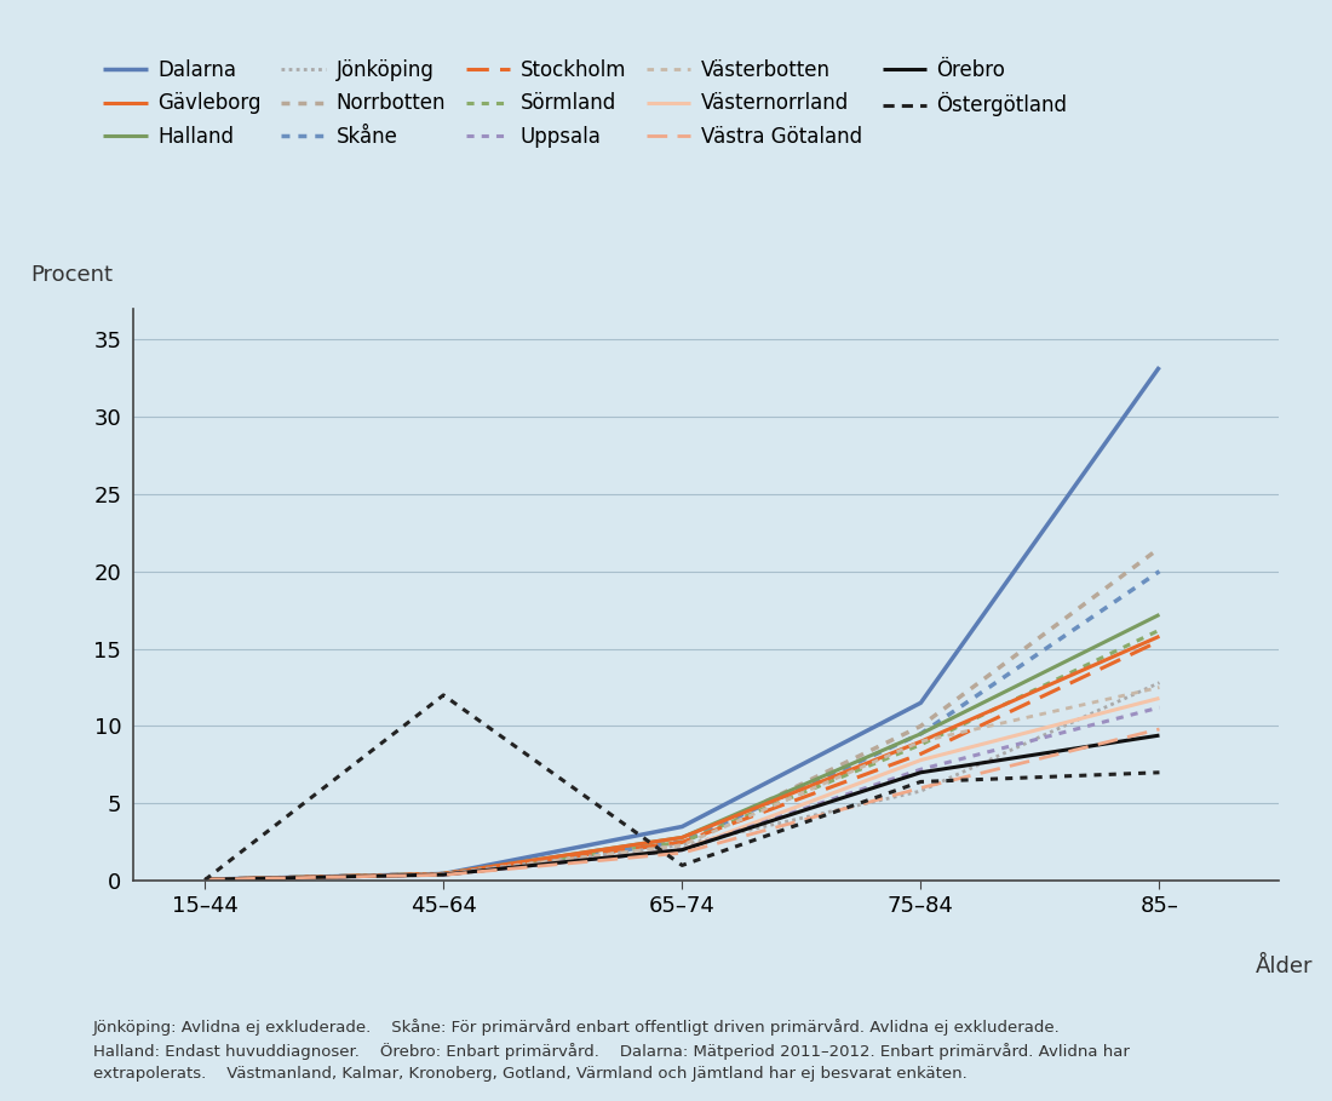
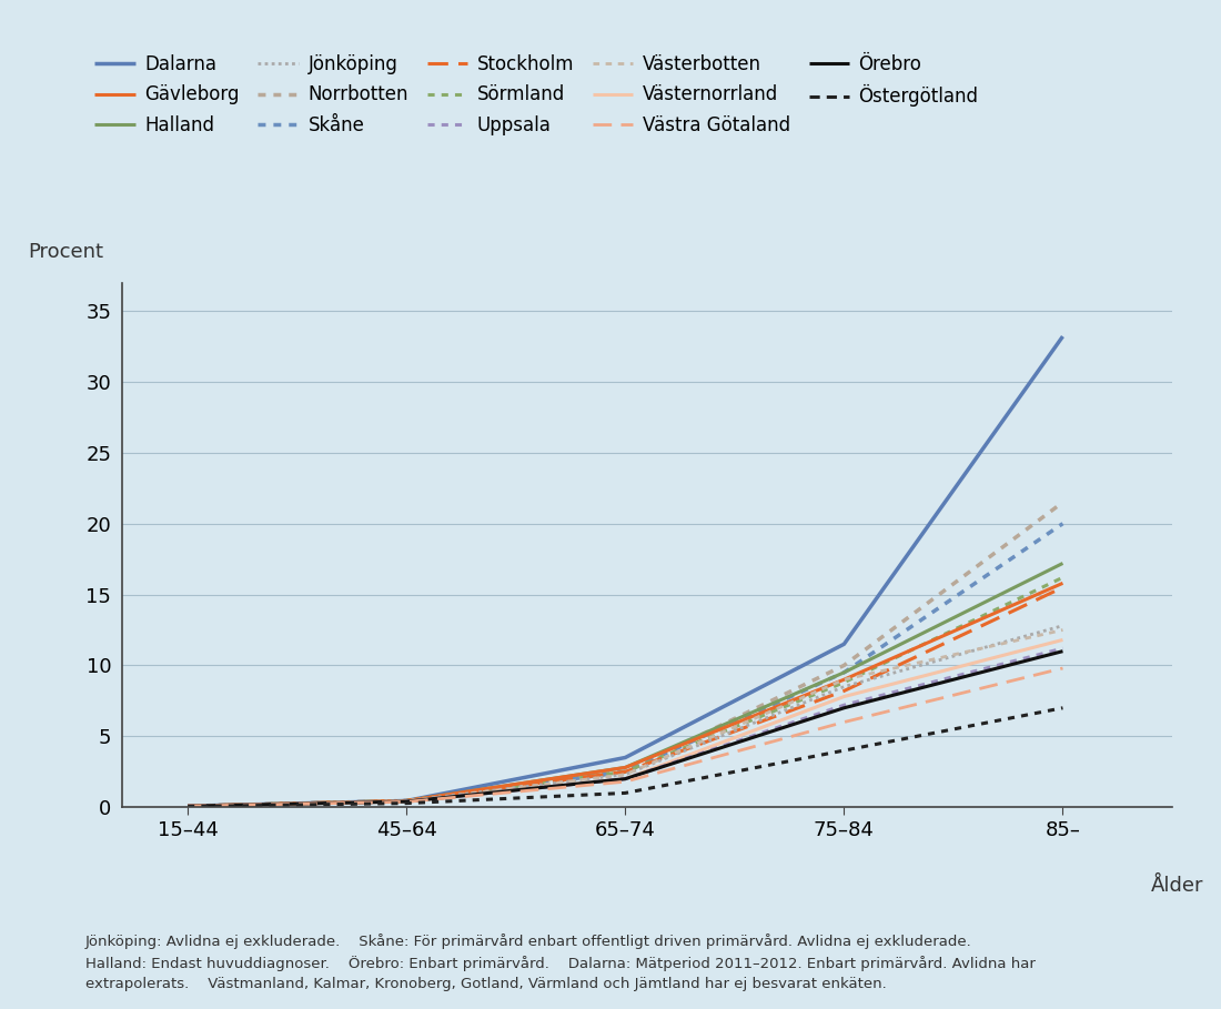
Östergötland/45–64: 12.0 -> 0.3
Jönköping/75–84: 5.8 -> 8.5
Östergötland/75–84: 6.4 -> 4.0
Örebro/85–: 9.4 -> 11.0
